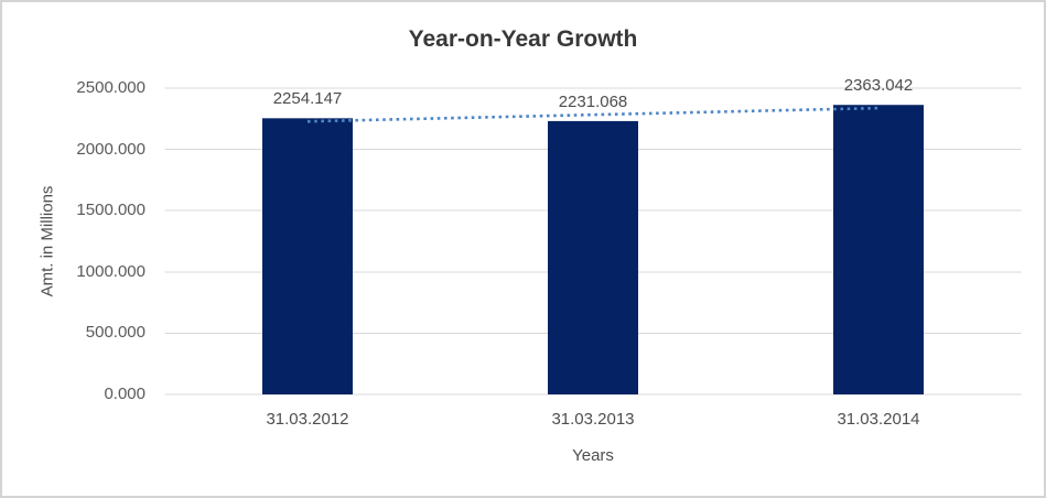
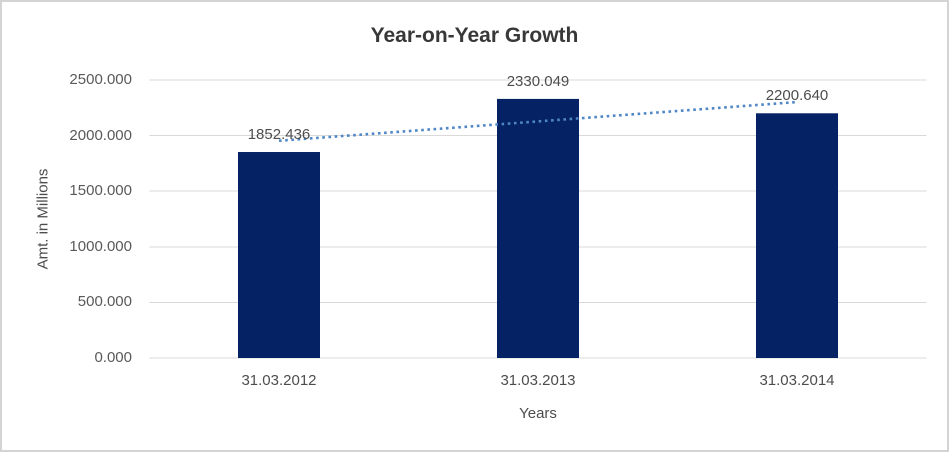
31.03.2012: 2254.147 -> 1852.436
31.03.2013: 2231.068 -> 2330.049
31.03.2014: 2363.042 -> 2200.640
